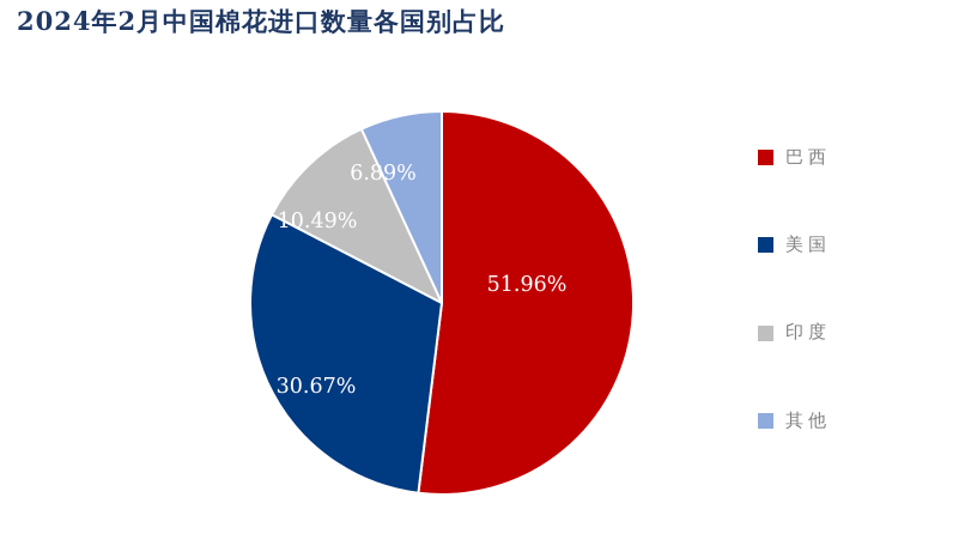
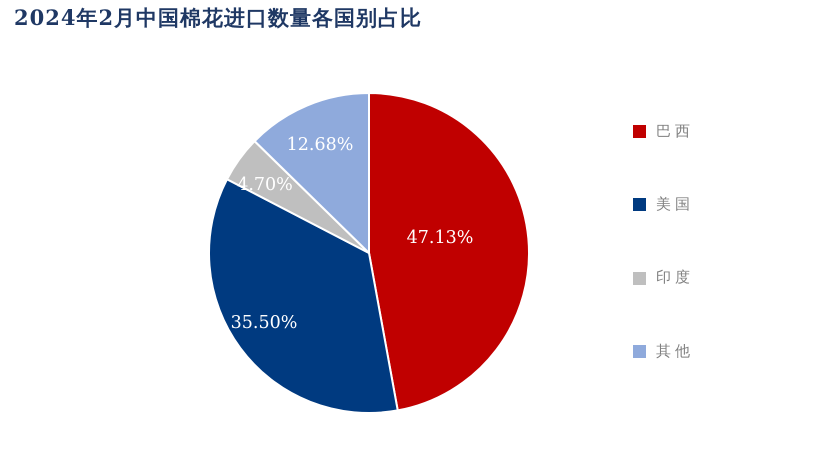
巴西: 51.96% -> 47.13%
美国: 30.67% -> 35.50%
印度: 10.49% -> 4.70%
其他: 6.89% -> 12.68%
